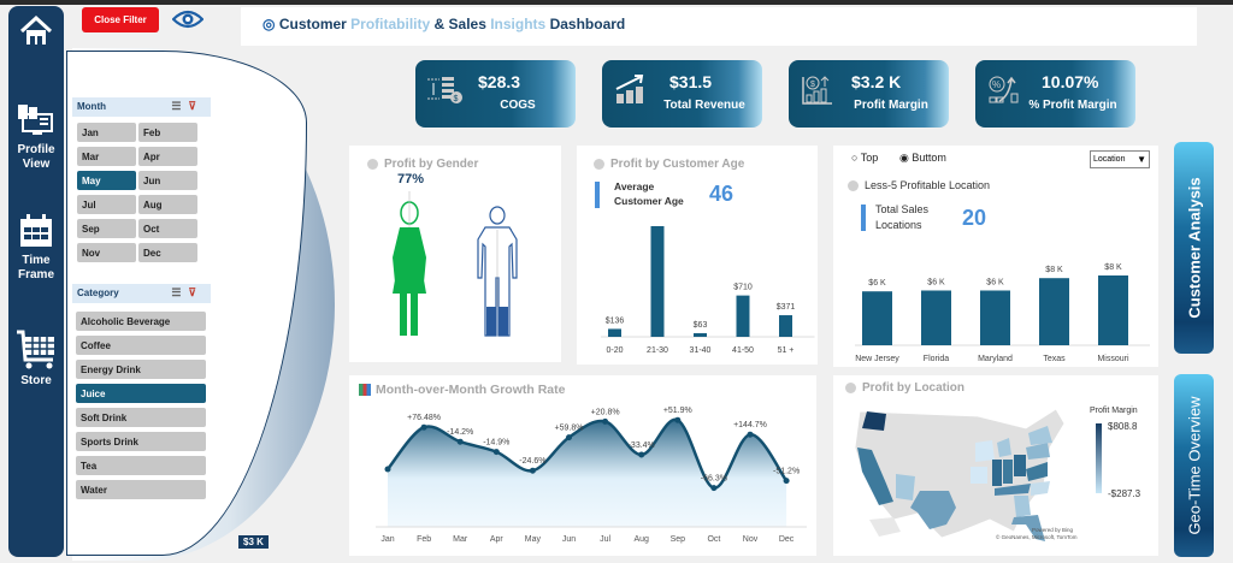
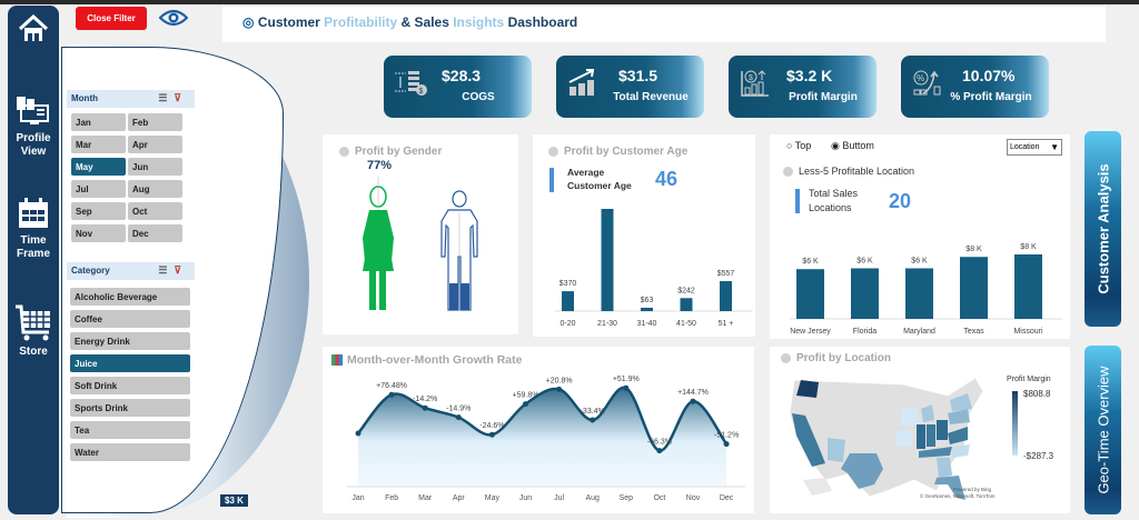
Profit by Customer Age/0-20: $136 -> $370
Profit by Customer Age/41-50: $710 -> $242
Profit by Customer Age/51 +: $371 -> $557
